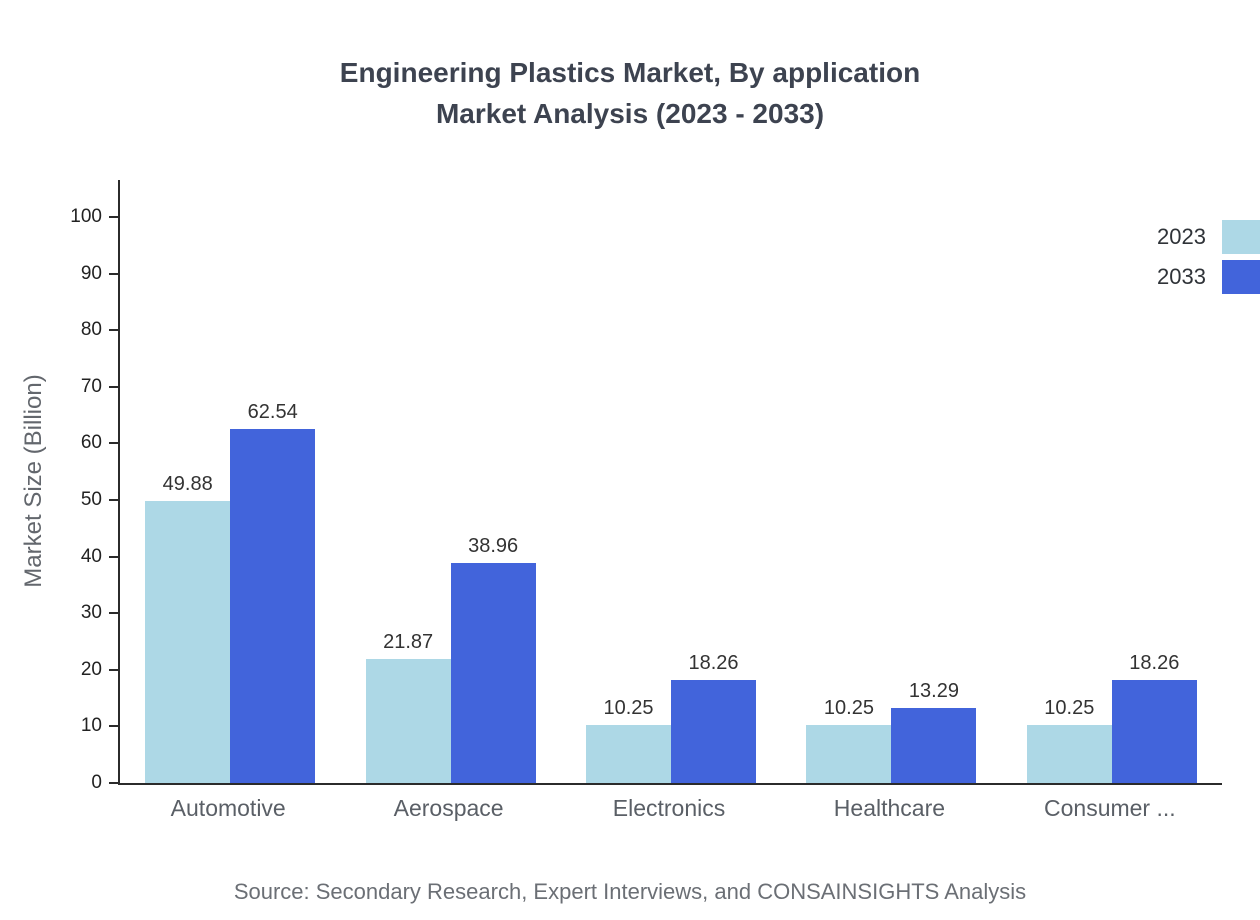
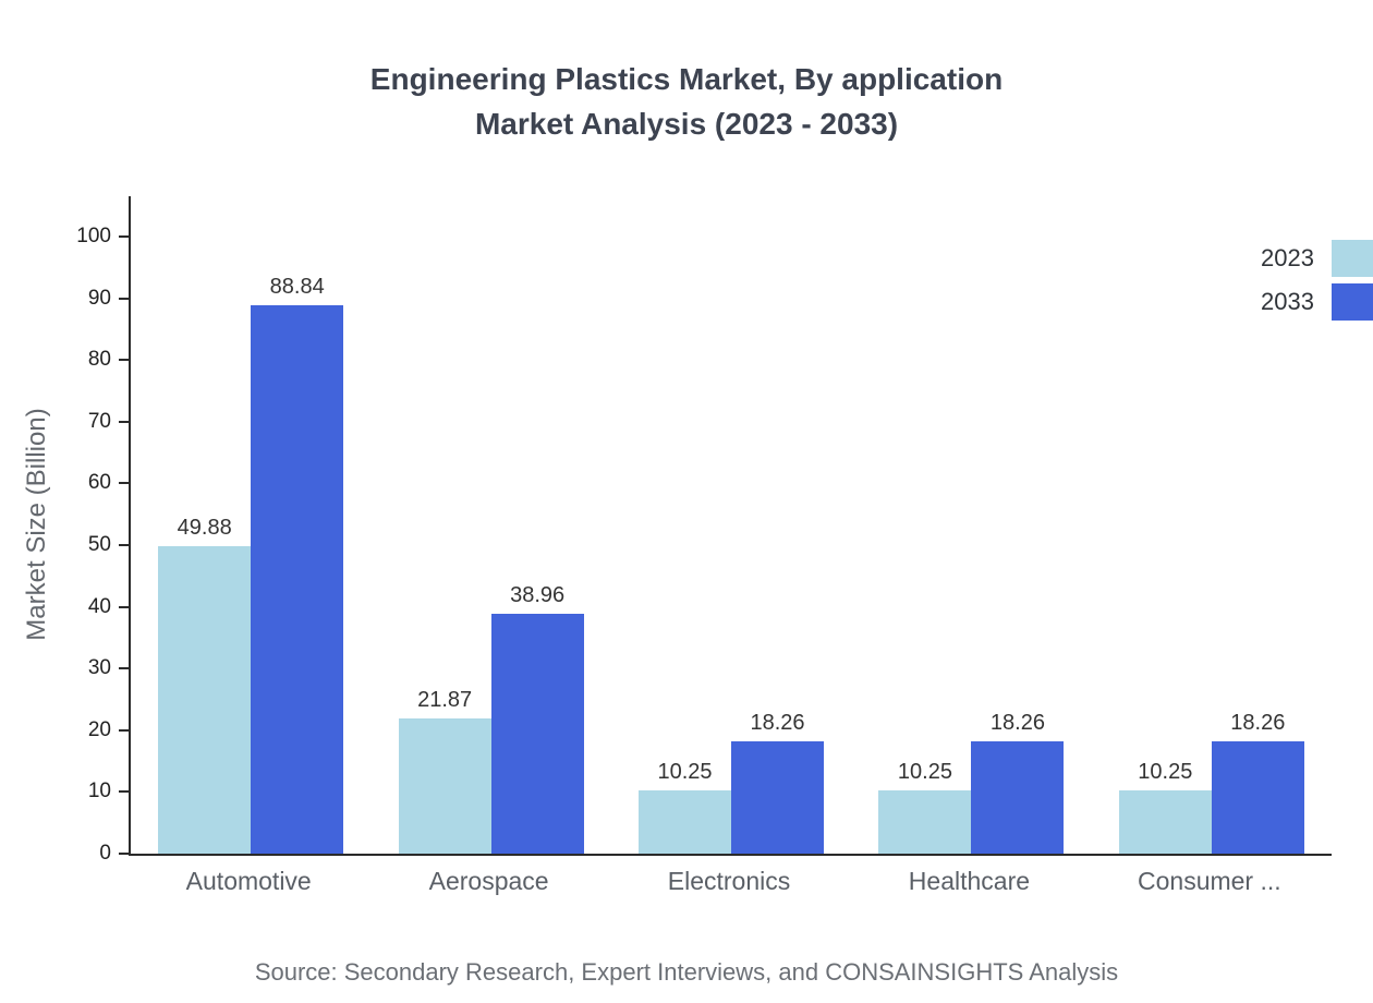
2033/Automotive: 62.54 -> 88.84
2033/Healthcare: 13.29 -> 18.26
